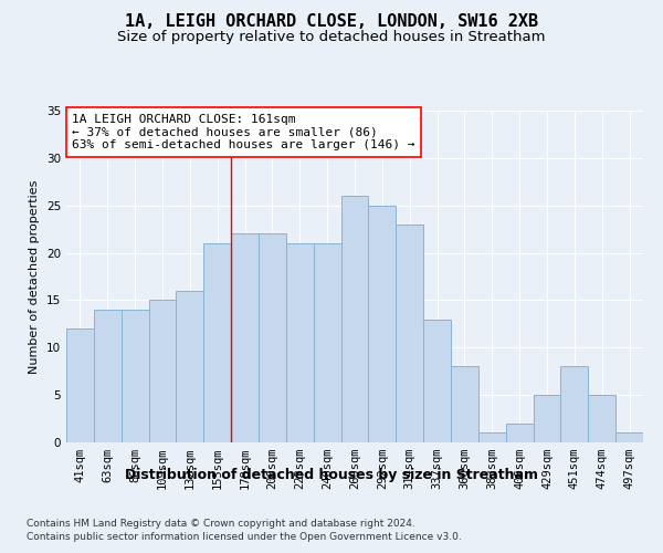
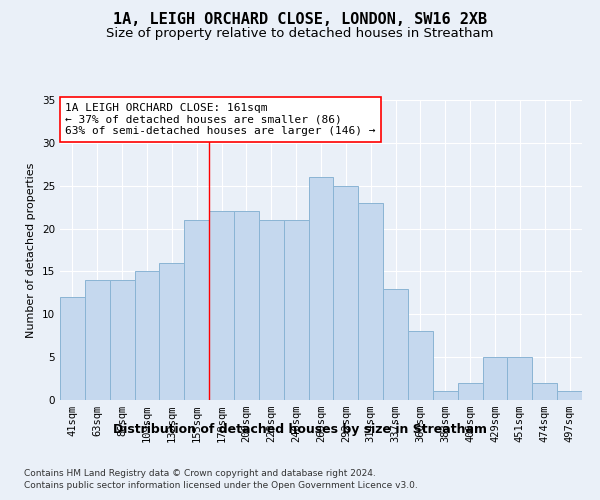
451sqm: 8 -> 5
474sqm: 5 -> 2
